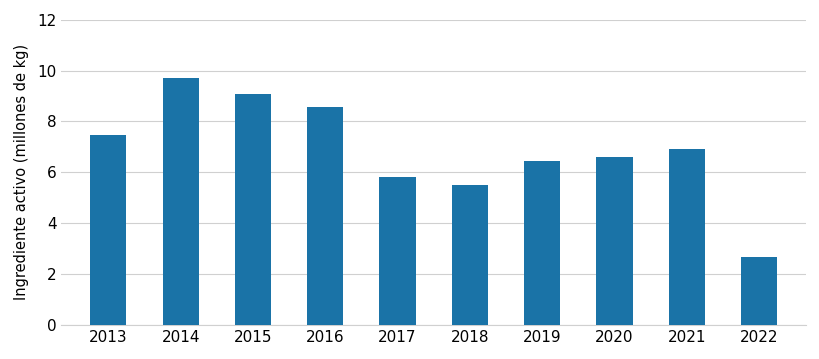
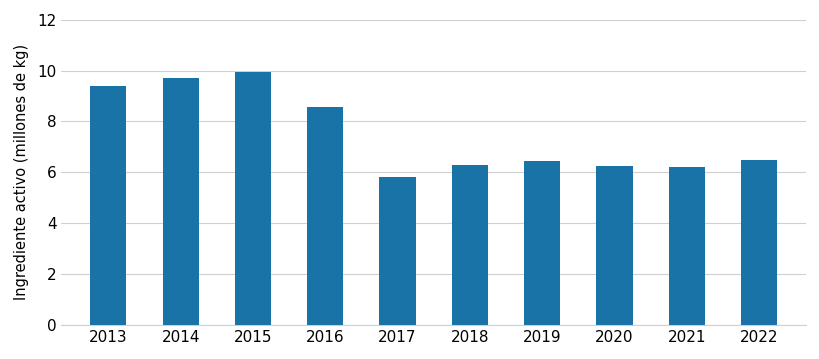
2013: 7.45 -> 9.41
2015: 9.10 -> 9.94
2018: 5.50 -> 6.29
2020: 6.60 -> 6.24
2021: 6.90 -> 6.20
2022: 2.65 -> 6.50
